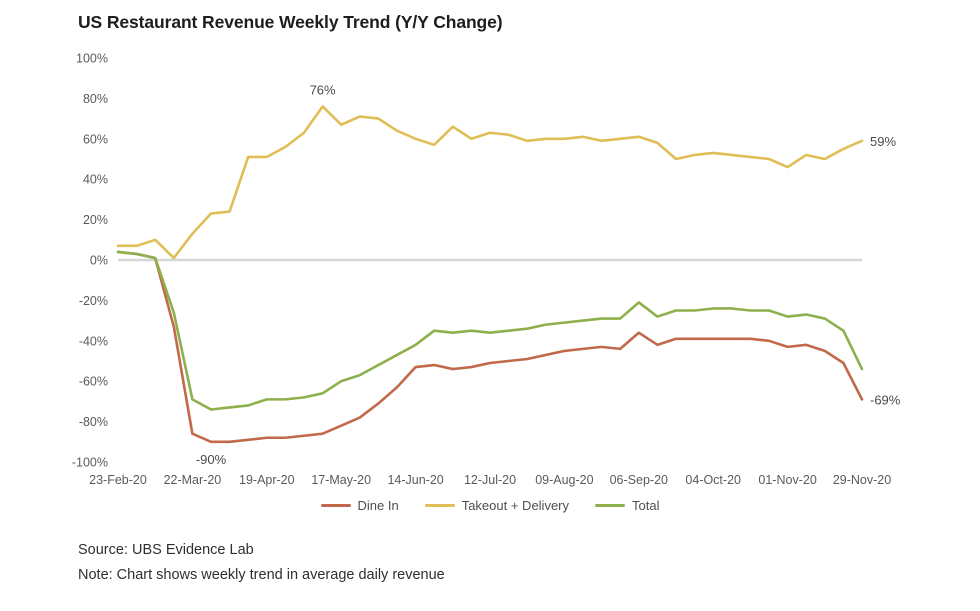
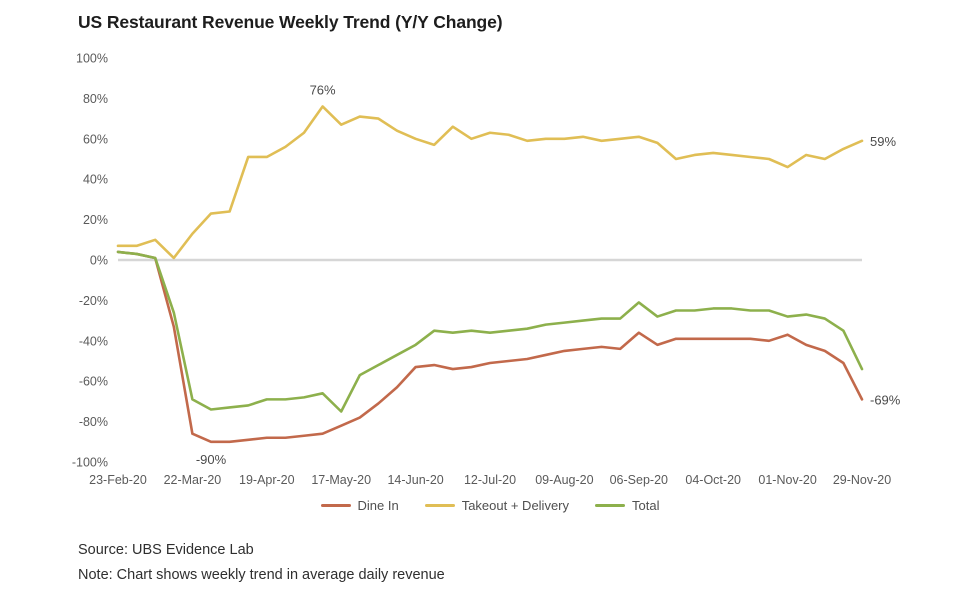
Total/17-May-20: -60% -> -75%
Dine In/01-Nov-20: -43% -> -37%
